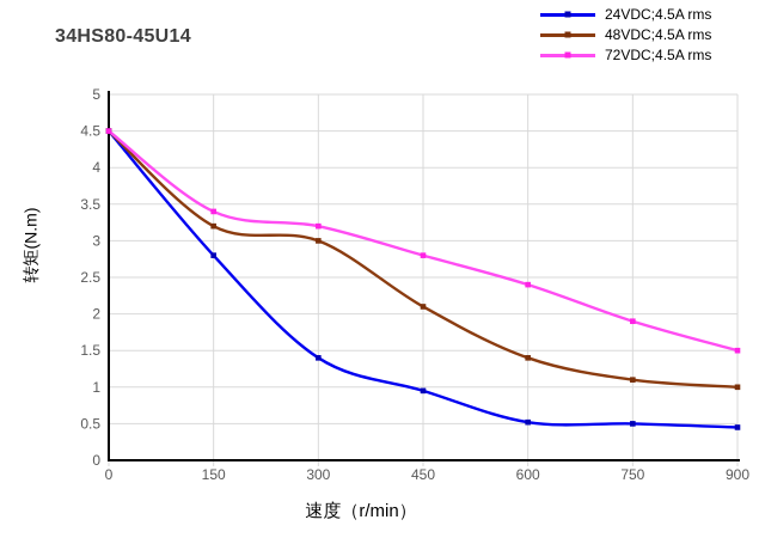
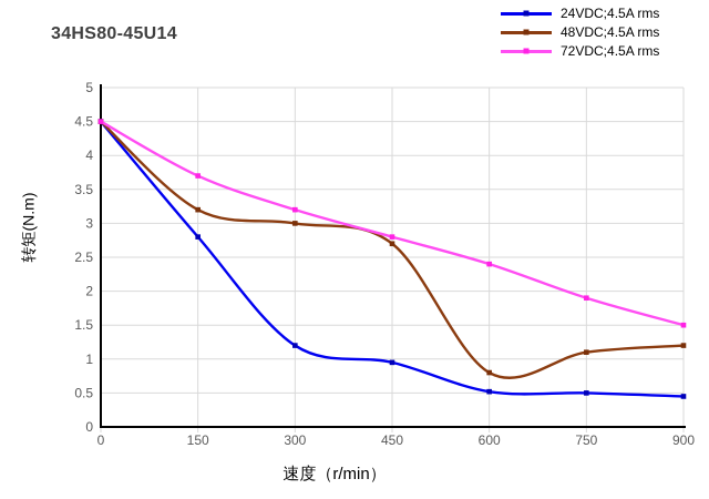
72VDC;4.5A rms/150: 3.4 -> 3.7
24VDC;4.5A rms/300: 1.4 -> 1.2
48VDC;4.5A rms/450: 2.1 -> 2.7
48VDC;4.5A rms/600: 1.4 -> 0.8
48VDC;4.5A rms/900: 1.0 -> 1.2
